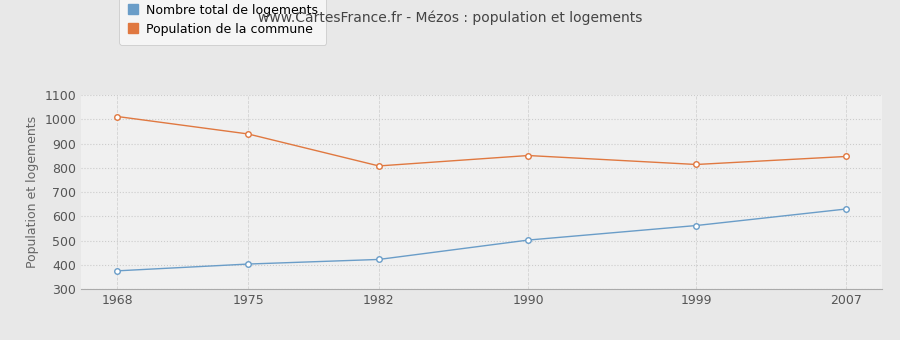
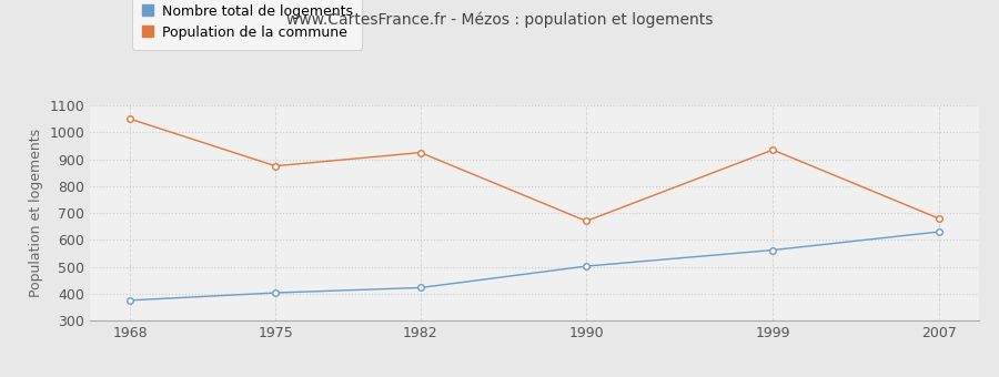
Population de la commune/1968: 1012 -> 1050
Population de la commune/1975: 940 -> 875
Population de la commune/1982: 808 -> 925
Population de la commune/1990: 851 -> 670
Population de la commune/1999: 814 -> 935
Population de la commune/2007: 847 -> 680
